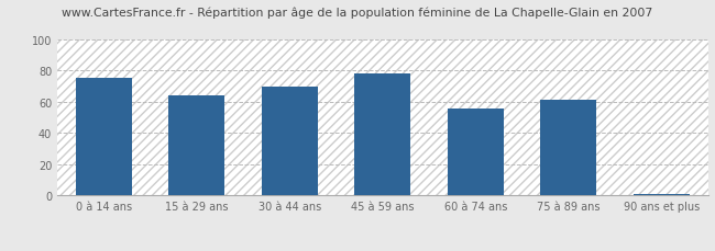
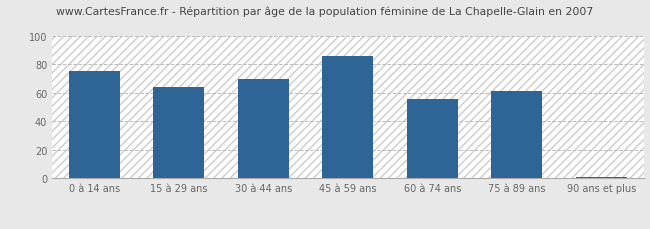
45 à 59 ans: 78 -> 86
